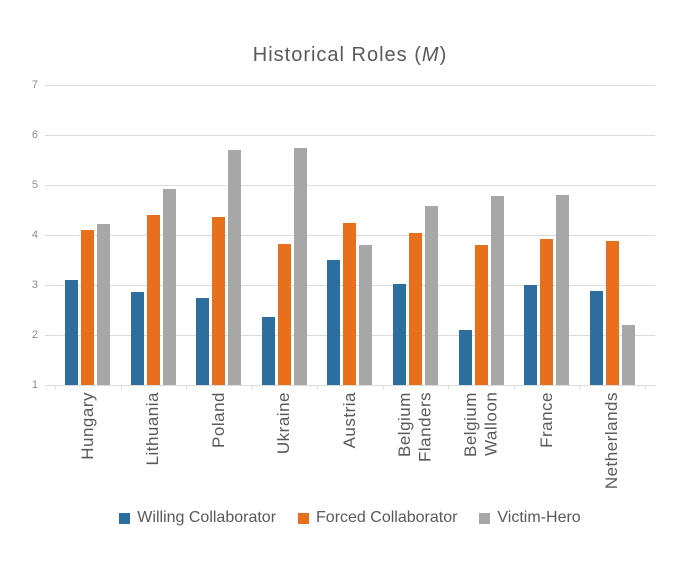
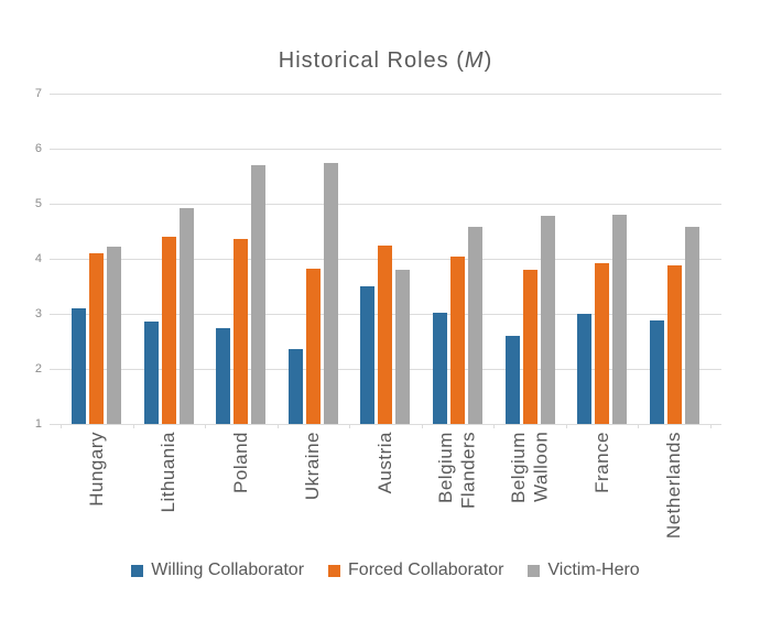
Willing Collaborator/Belgium Walloon: 2.1 -> 2.6
Victim-Hero/Netherlands: 2.2 -> 4.6
